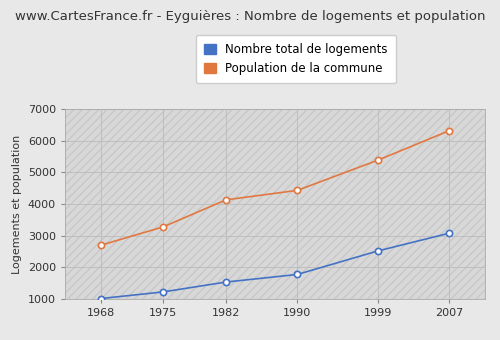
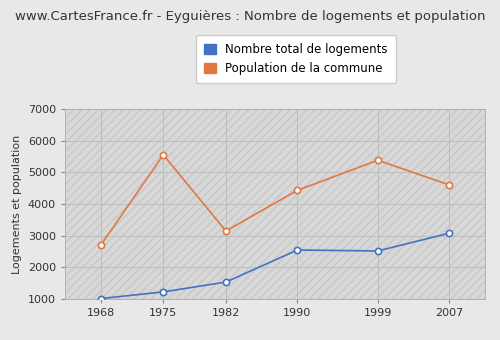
Population de la commune/1975: 3280 -> 5550
Population de la commune/1982: 4130 -> 3150
Nombre total de logements/1990: 1780 -> 2550
Population de la commune/2007: 6310 -> 4600
